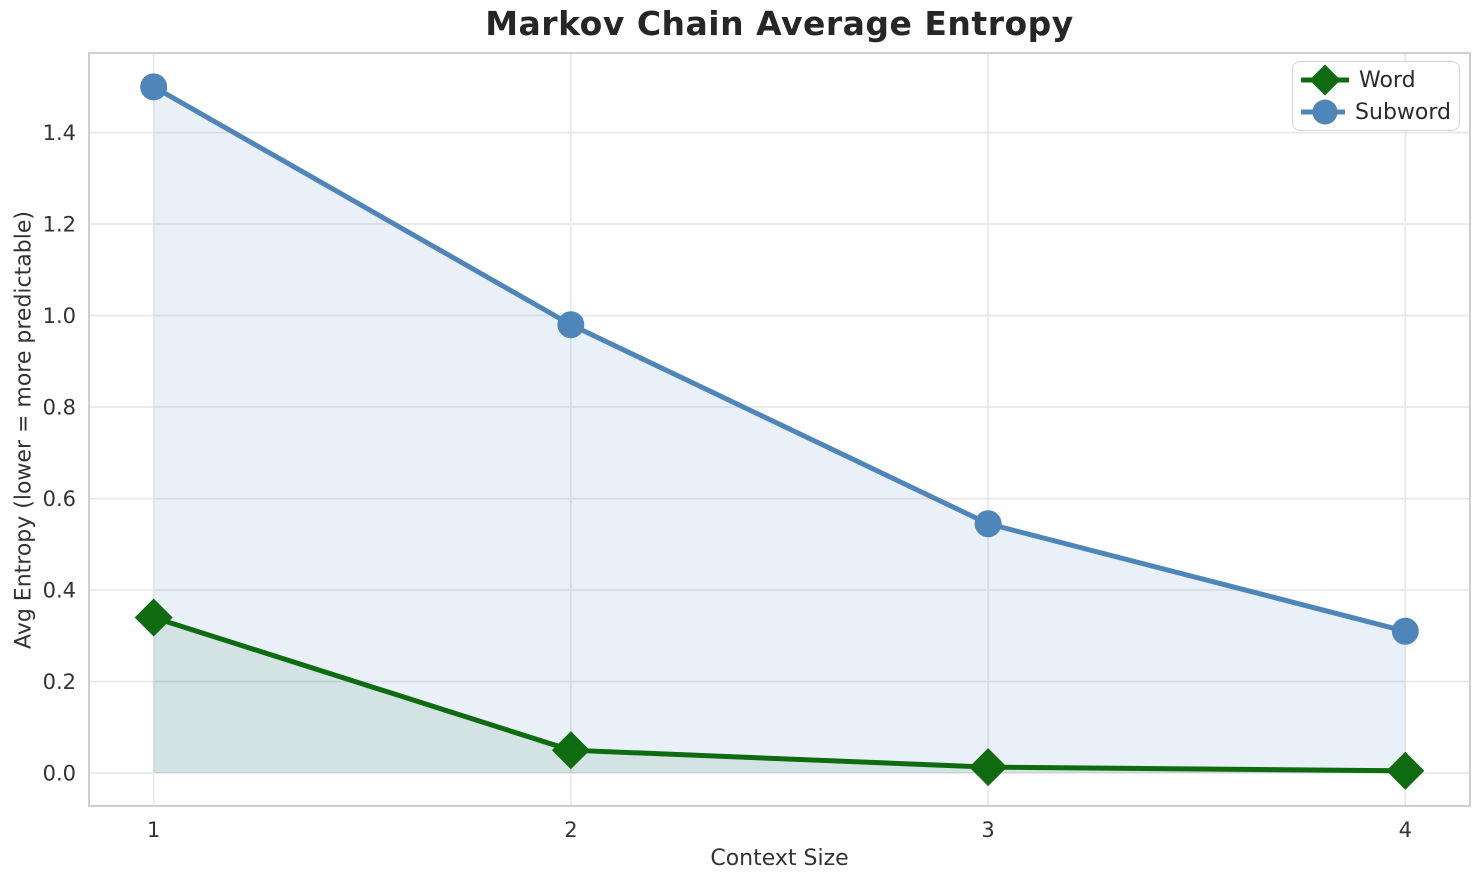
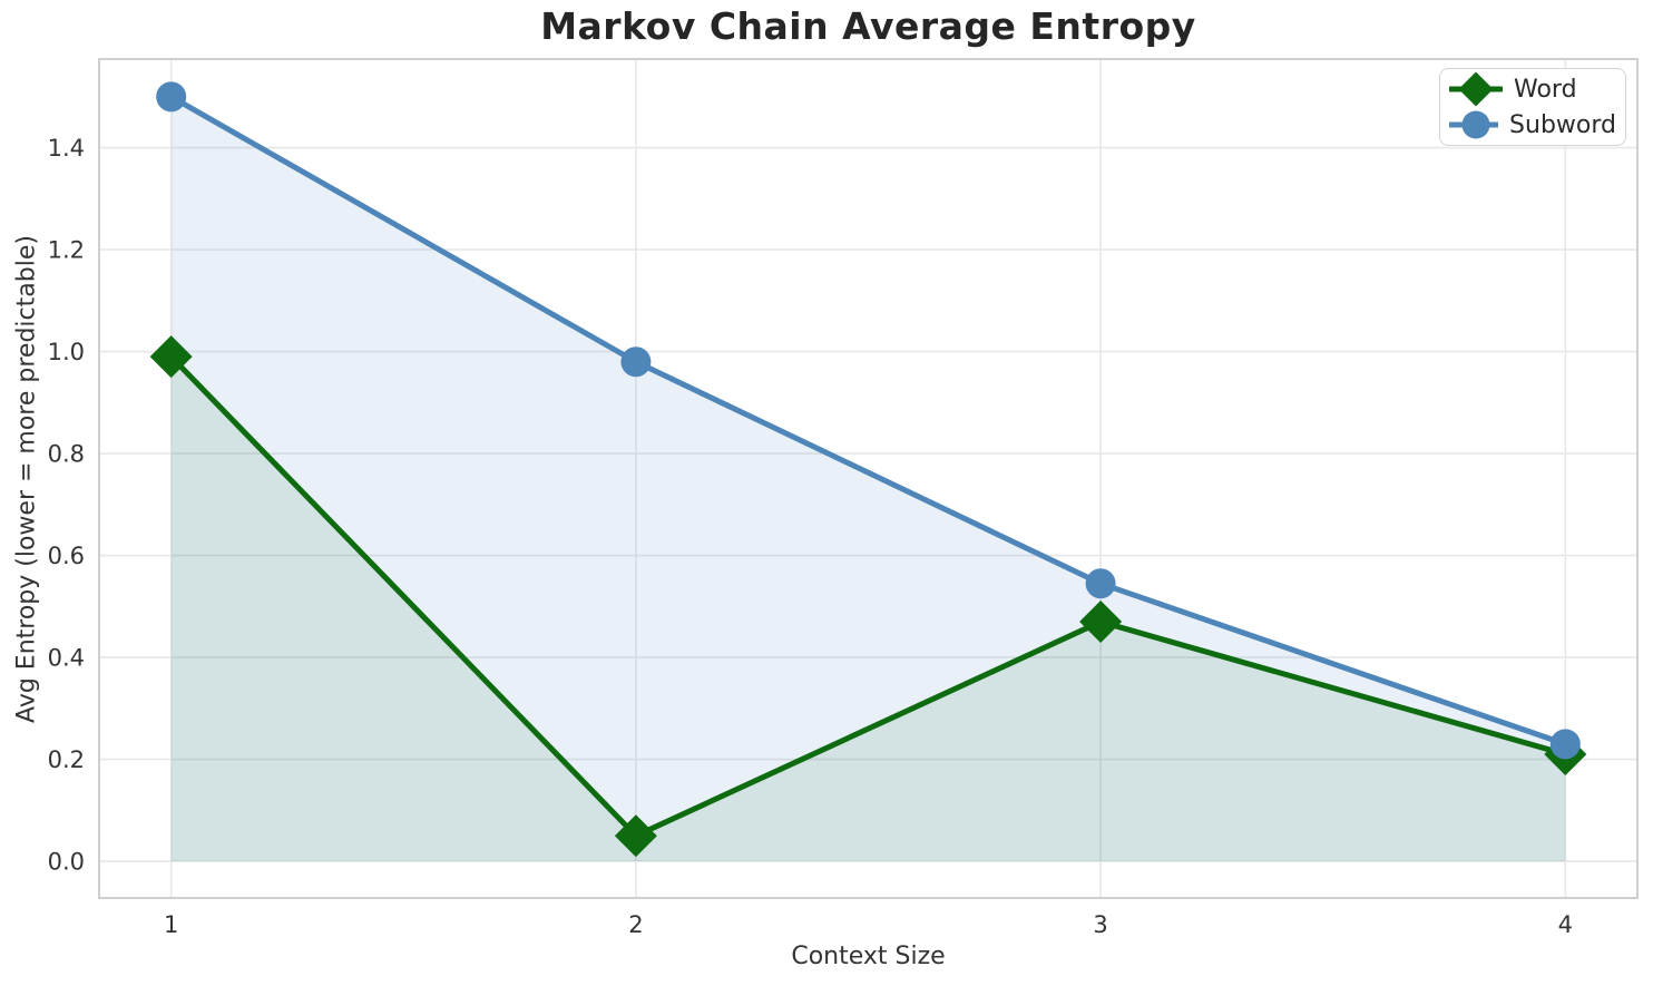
Word/1: 0.34 -> 0.99
Word/3: 0.01 -> 0.47
Word/4: 0.01 -> 0.21
Subword/4: 0.31 -> 0.23
